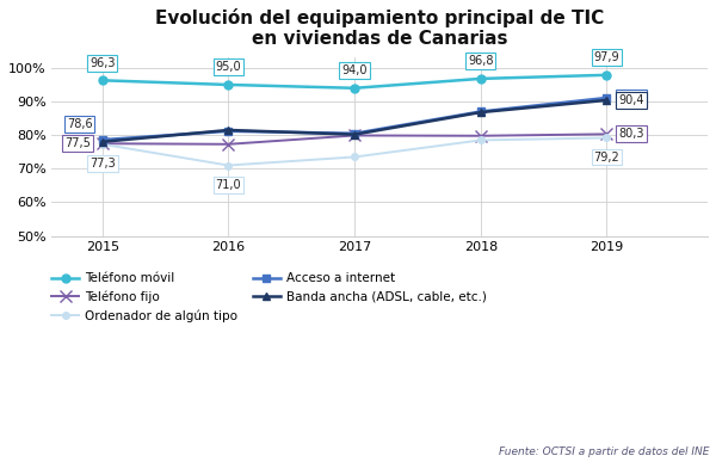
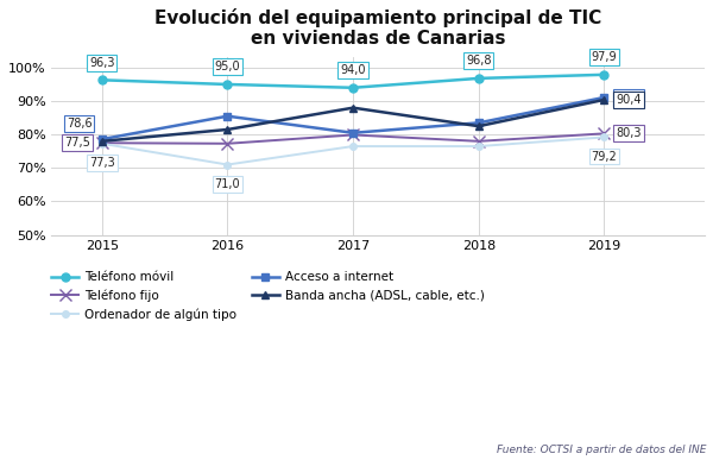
Acceso a internet/2016: 81.2% -> 85.5%
Ordenador de algún tipo/2017: 73.5% -> 76.5%
Banda ancha (ADSL, cable, etc.)/2017: 80.2% -> 88.0%
Teléfono fijo/2018: 79.8% -> 78.0%
Ordenador de algún tipo/2018: 78.5% -> 76.5%
Acceso a internet/2018: 87.0% -> 83.5%
Banda ancha (ADSL, cable, etc.)/2018: 86.8% -> 82.5%
